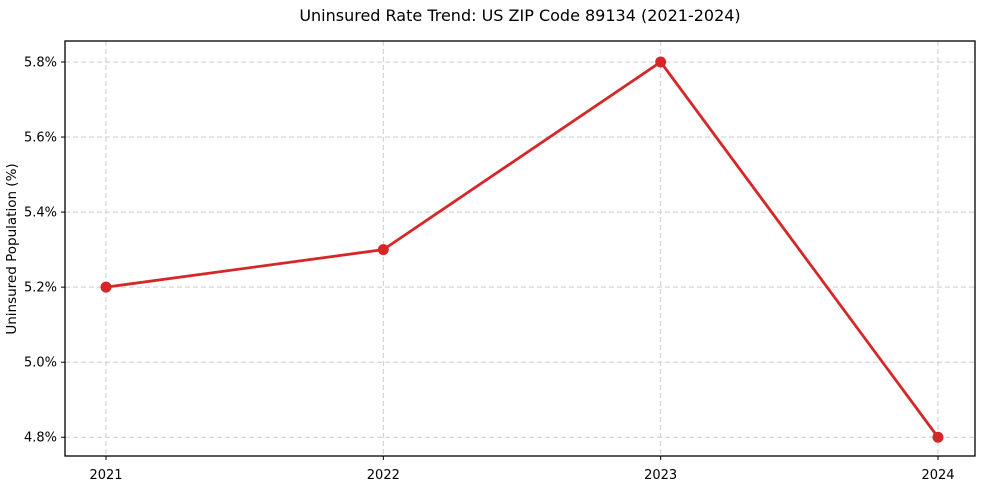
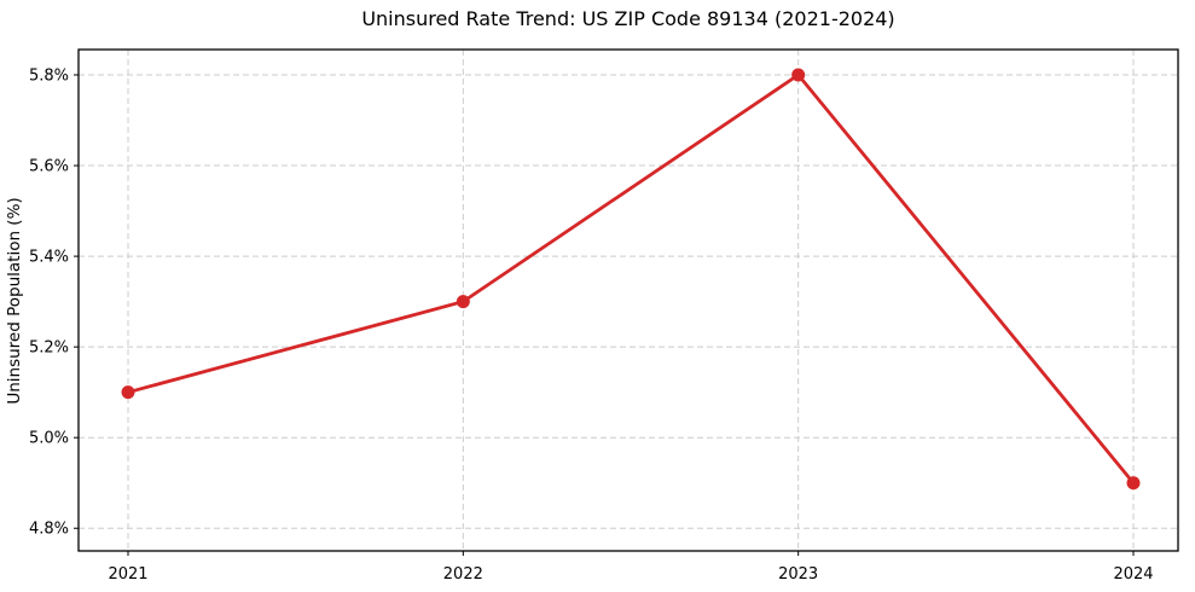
2021: 5.2% -> 5.1%
2024: 4.8% -> 4.9%
